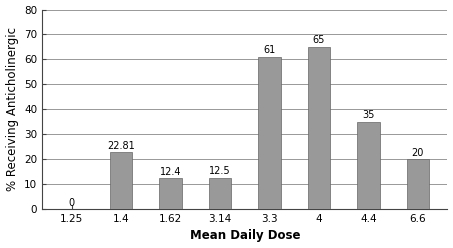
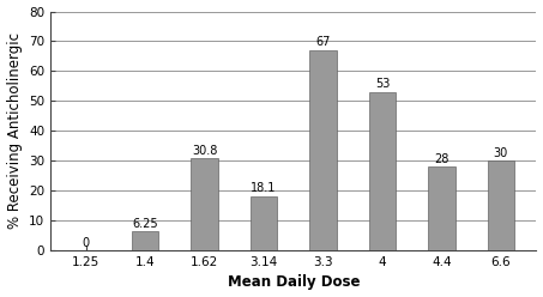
1.4: 22.81 -> 6.25
1.62: 12.4 -> 30.8
3.14: 12.5 -> 18.1
3.3: 61 -> 67
4: 65 -> 53
4.4: 35 -> 28
6.6: 20 -> 30
